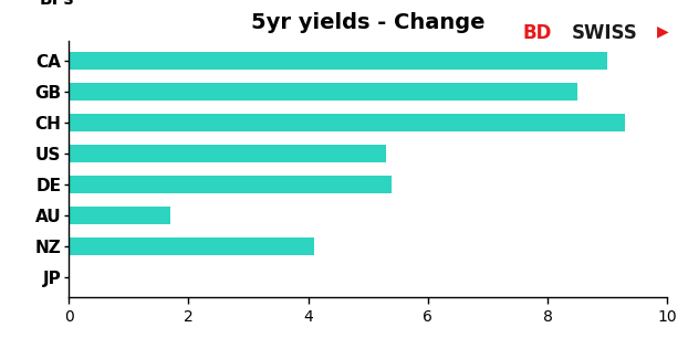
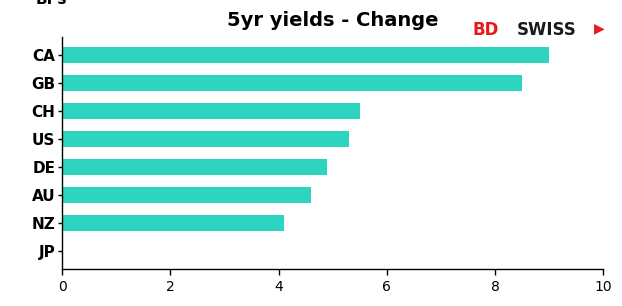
CH: 9.3 -> 5.5
DE: 5.4 -> 4.9
AU: 1.7 -> 4.6
